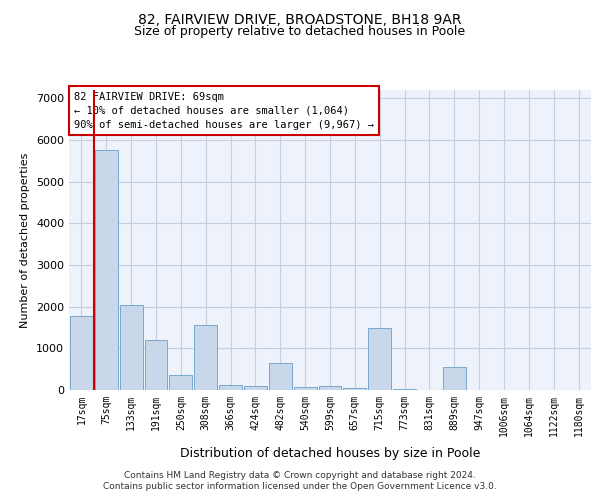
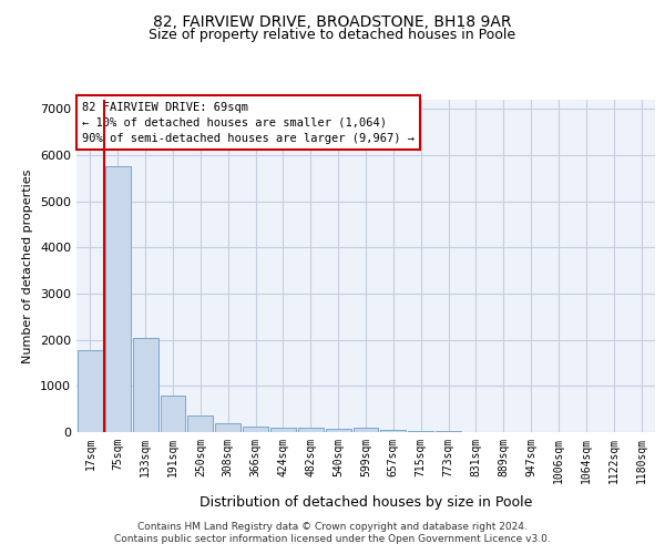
191sqm: 1200 -> 800
308sqm: 1550 -> 200
482sqm: 650 -> 100
715sqm: 1500 -> 30
889sqm: 550 -> 10
